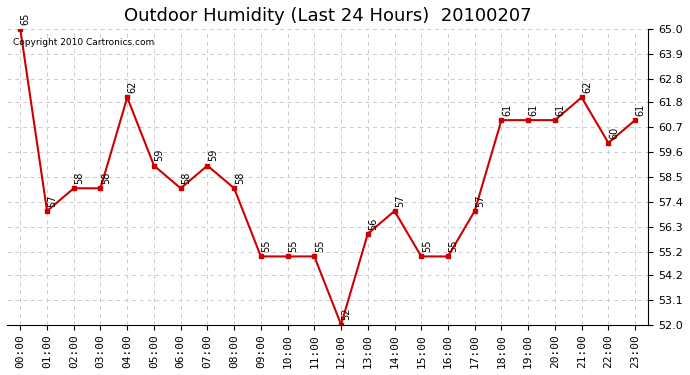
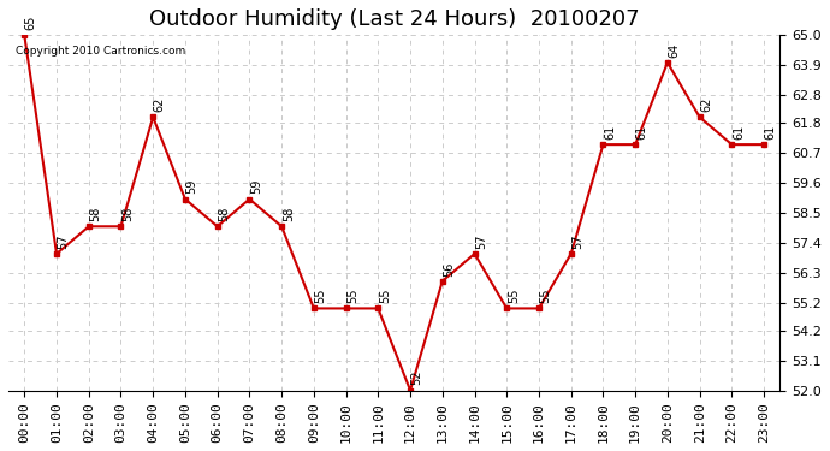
20:00: 61 -> 64
22:00: 60 -> 61
